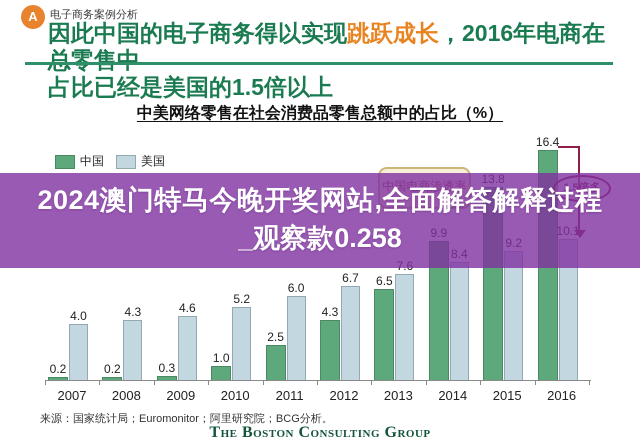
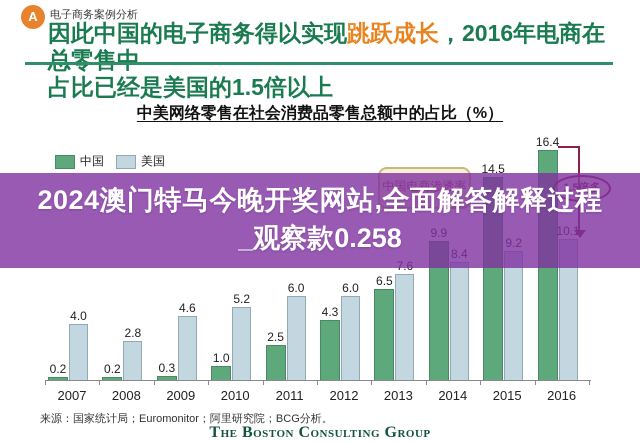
美国/2008: 4.3 -> 2.8
美国/2012: 6.7 -> 6.0
中国/2015: 13.8 -> 14.5
